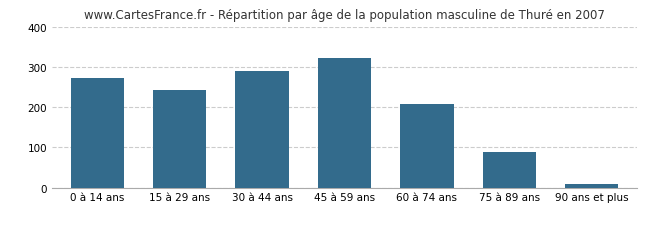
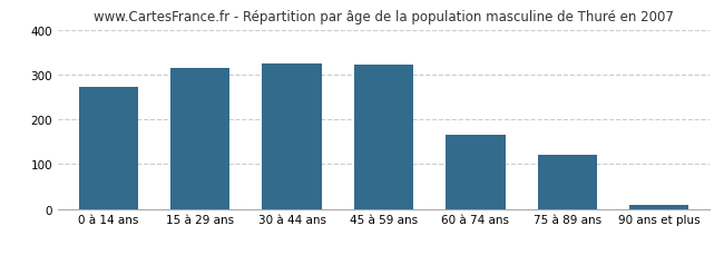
15 à 29 ans: 243 -> 315
30 à 44 ans: 290 -> 325
60 à 74 ans: 207 -> 165
75 à 89 ans: 88 -> 120
